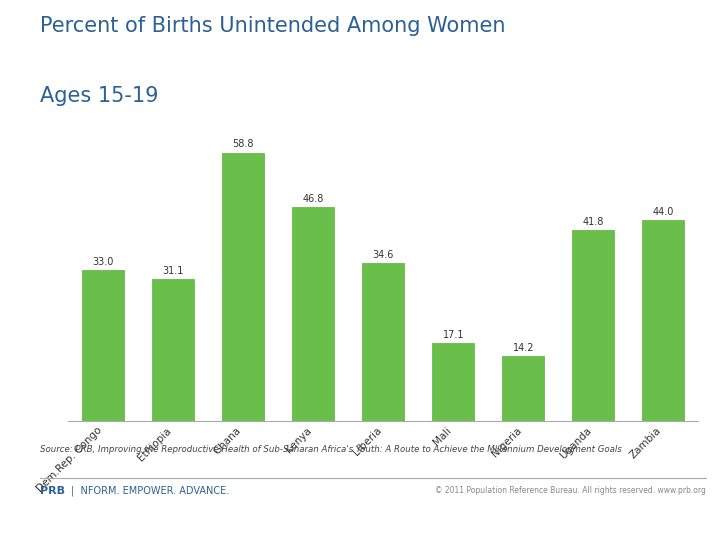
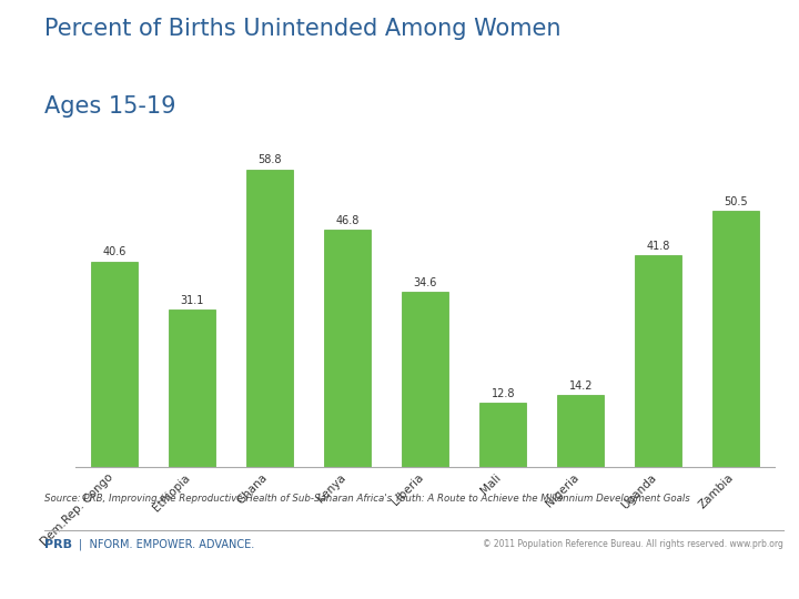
Dem.Rep. Congo: 33.0 -> 40.6
Mali: 17.1 -> 12.8
Zambia: 44.0 -> 50.5
